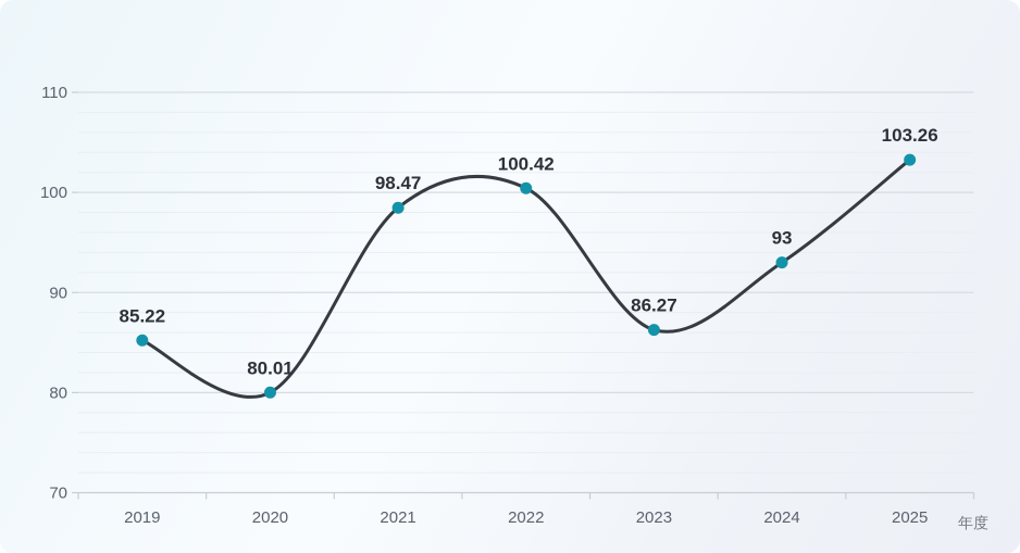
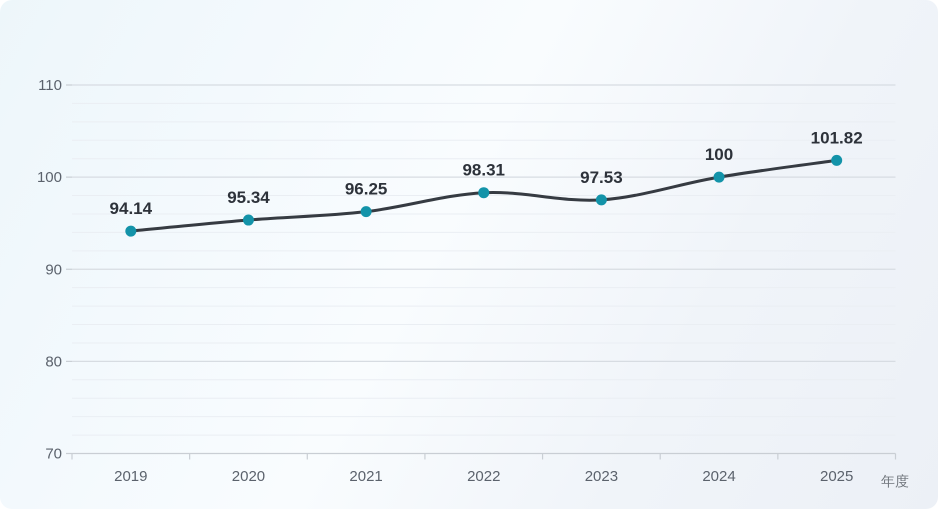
2019: 85.22 -> 94.14
2020: 80.01 -> 95.34
2021: 98.47 -> 96.25
2022: 100.42 -> 98.31
2023: 86.27 -> 97.53
2024: 93 -> 100
2025: 103.26 -> 101.82
